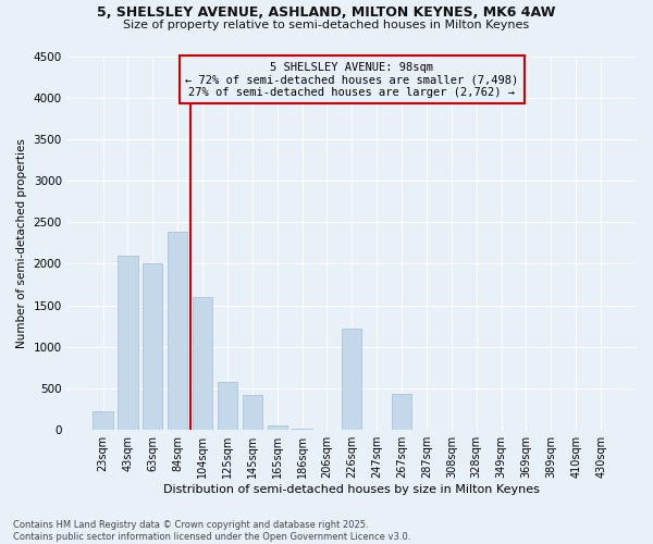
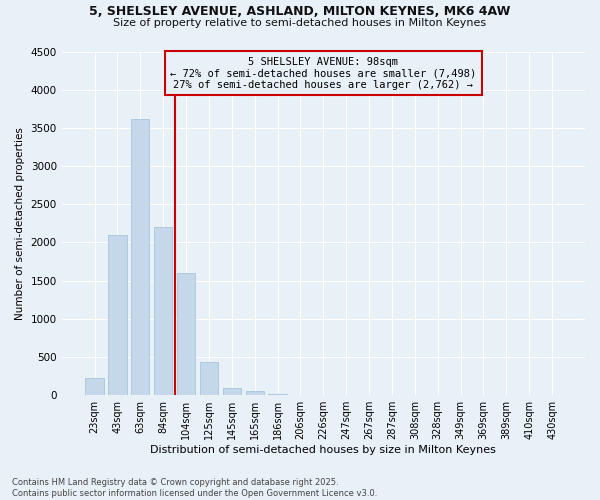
63sqm: 2000 -> 3620
84sqm: 2380 -> 2200
125sqm: 580 -> 430
145sqm: 420 -> 100
226sqm: 1220 -> 0
267sqm: 440 -> 0
